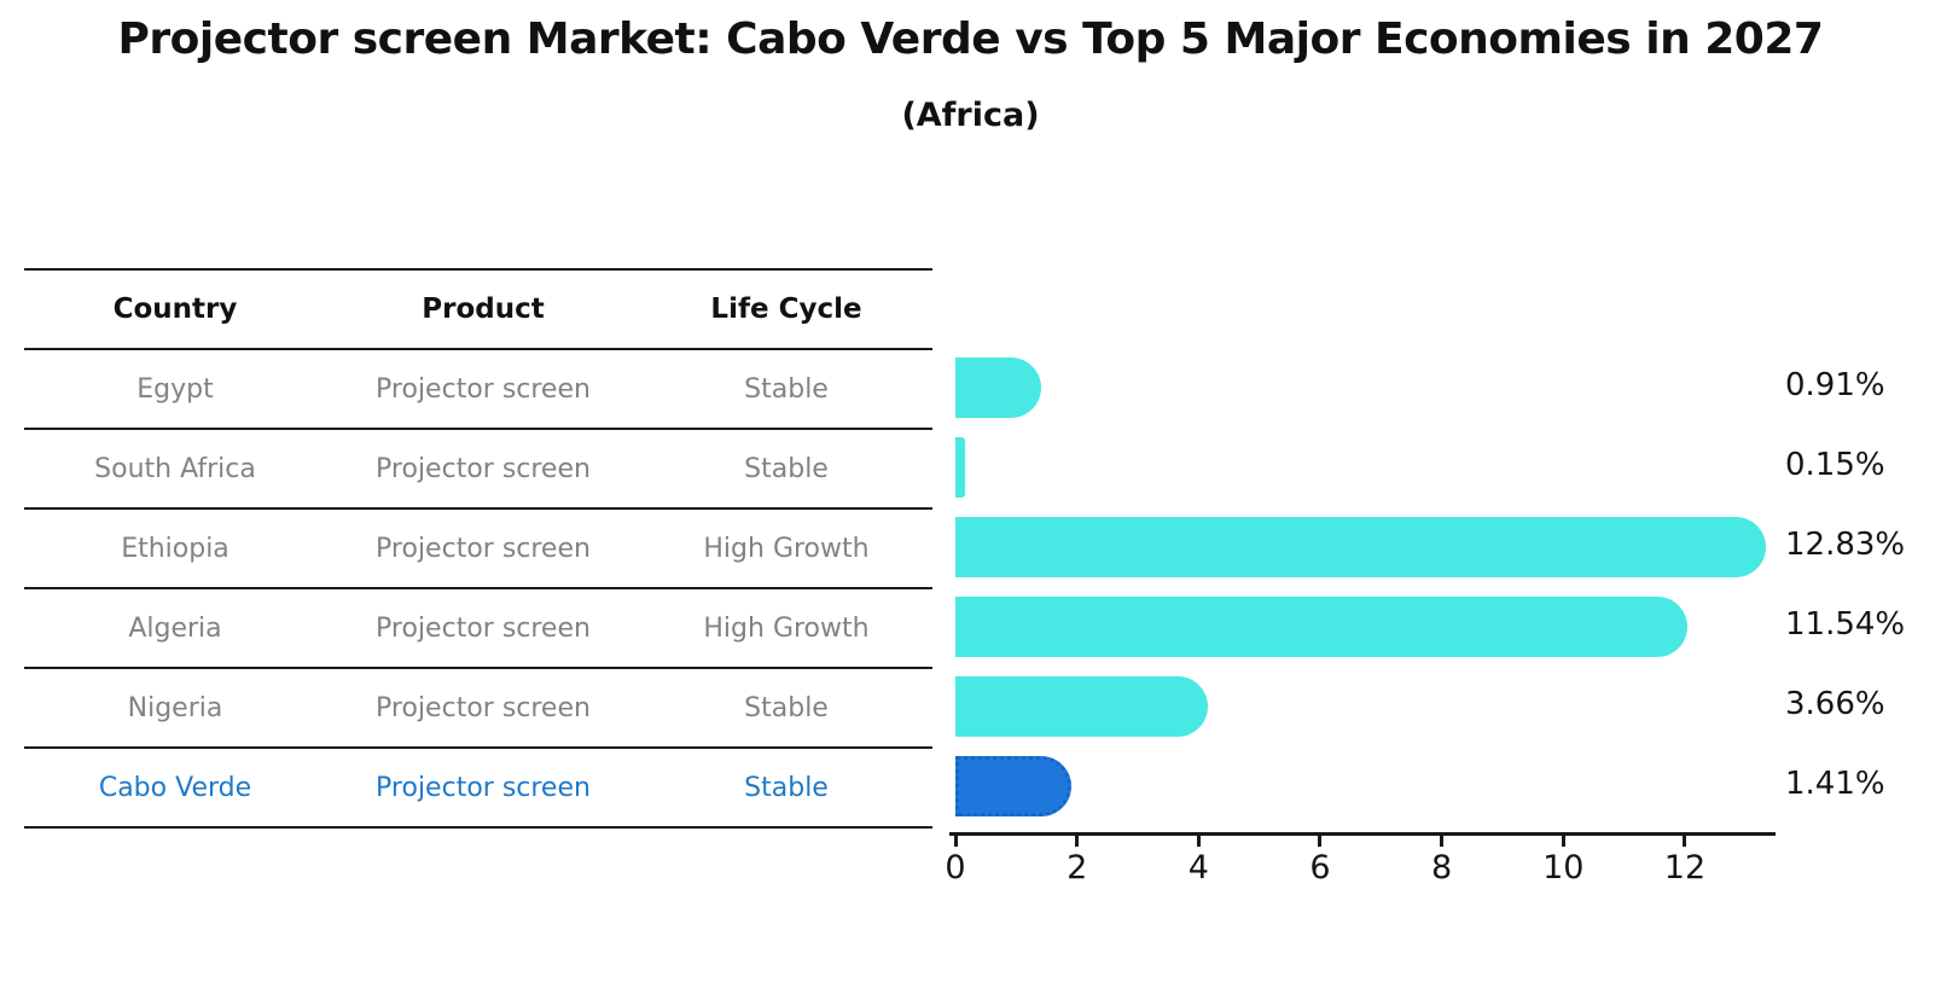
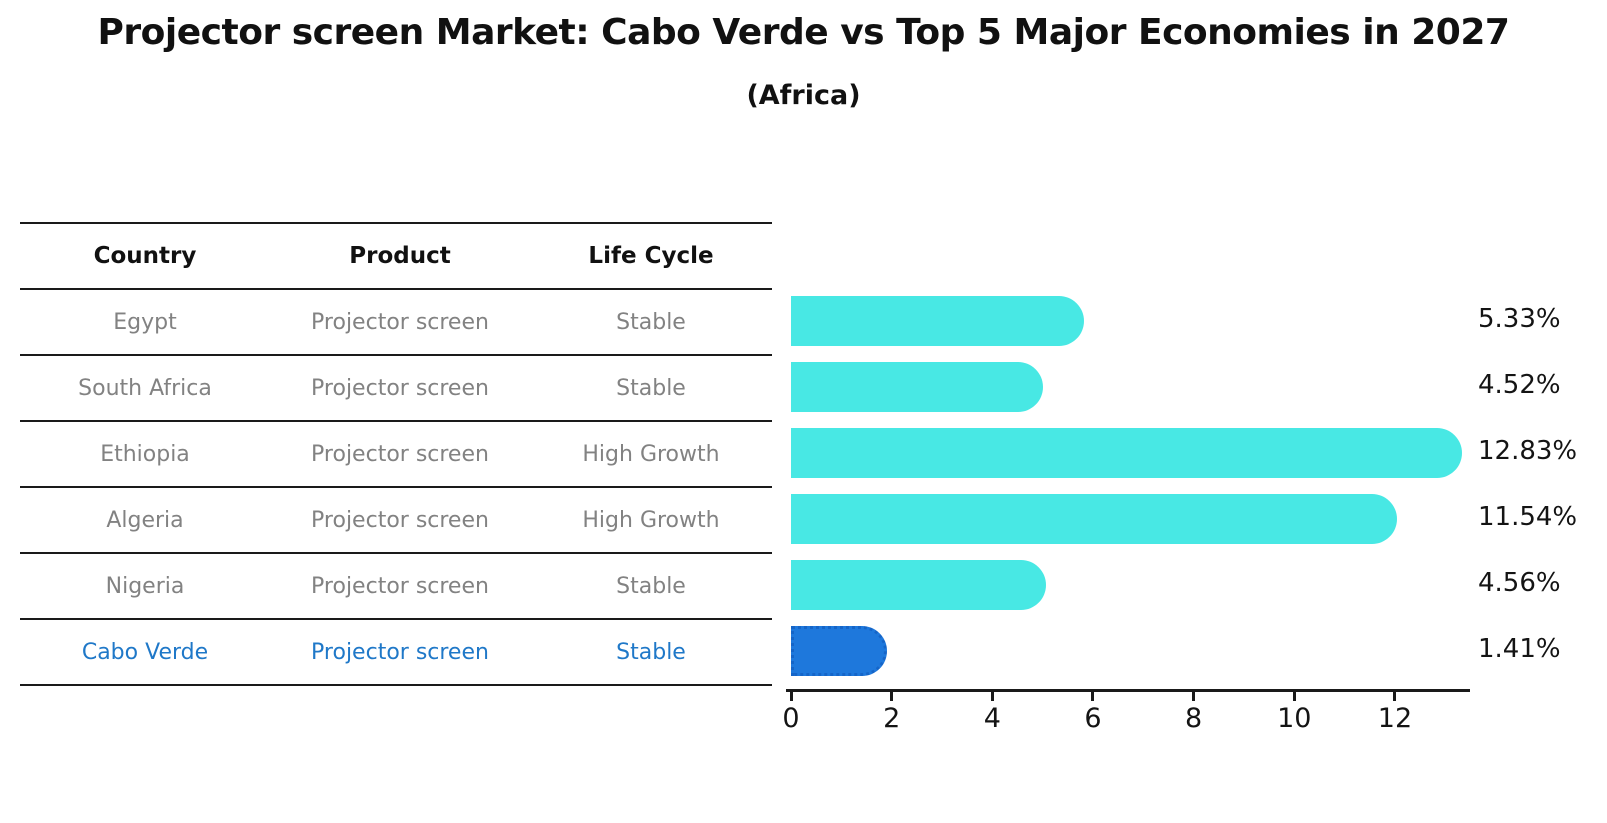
Egypt: 0.91% -> 5.33%
South Africa: 0.15% -> 4.52%
Nigeria: 3.66% -> 4.56%
